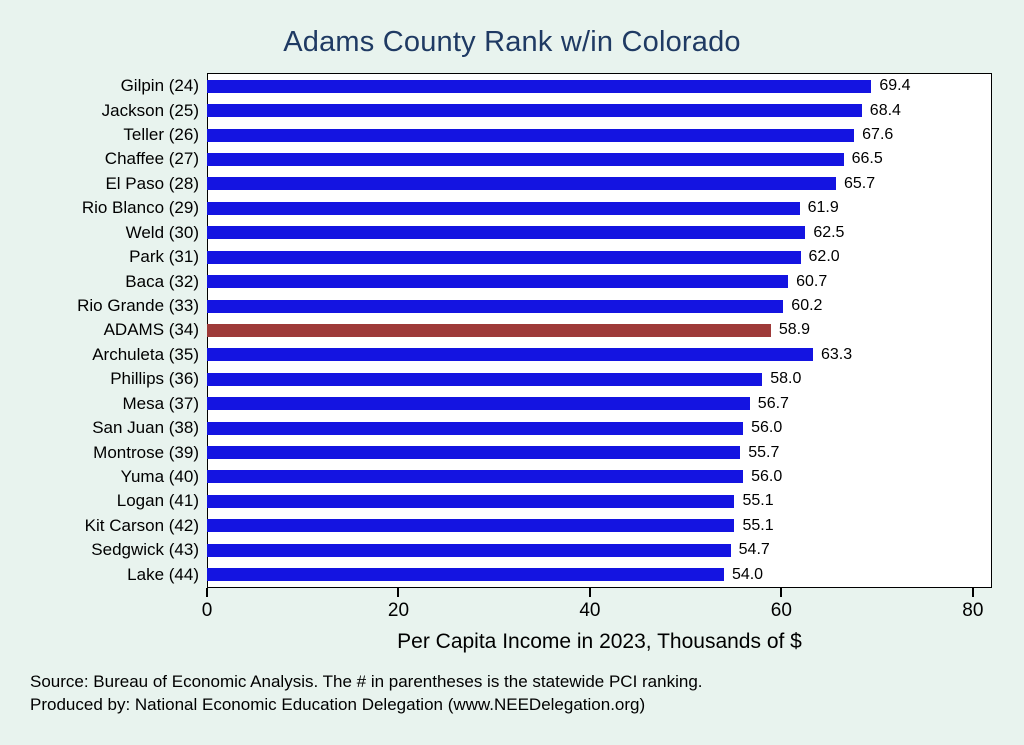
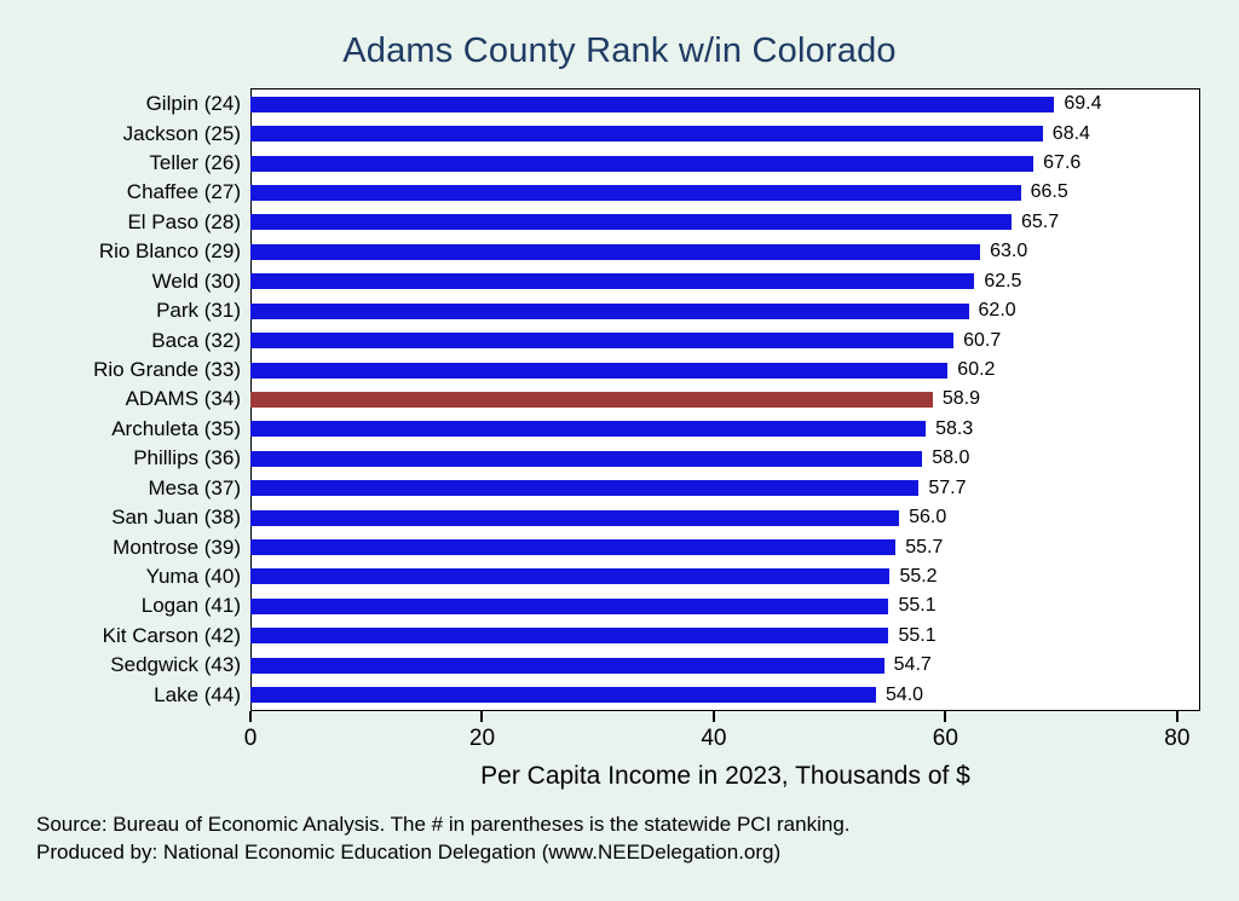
Rio Blanco (29): 61.9 -> 63.0
Archuleta (35): 63.3 -> 58.3
Mesa (37): 56.7 -> 57.7
Yuma (40): 56.0 -> 55.2
